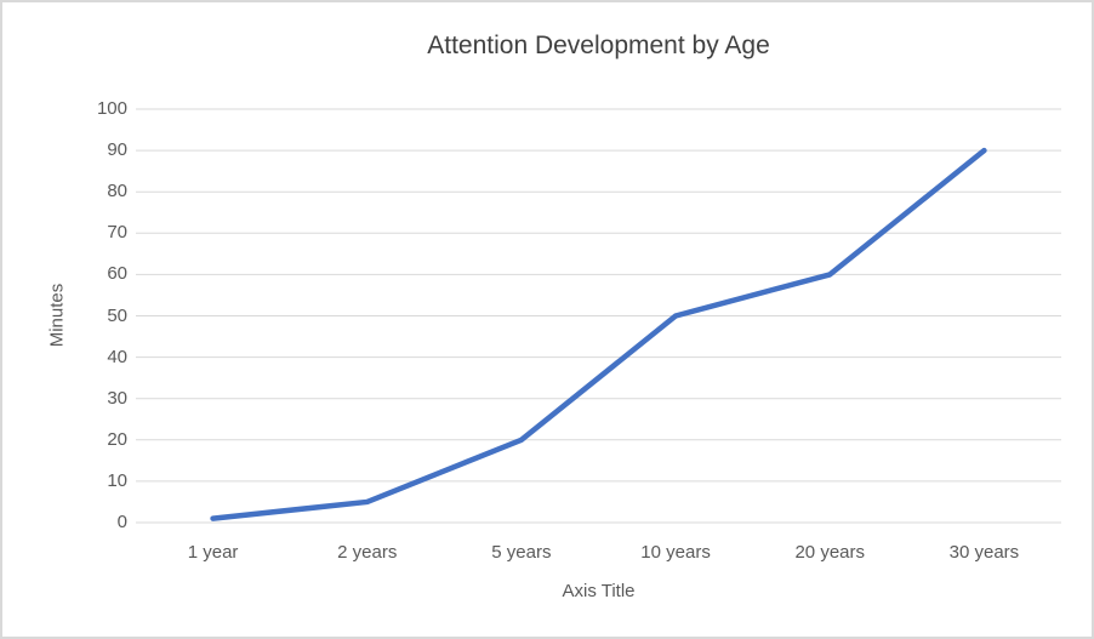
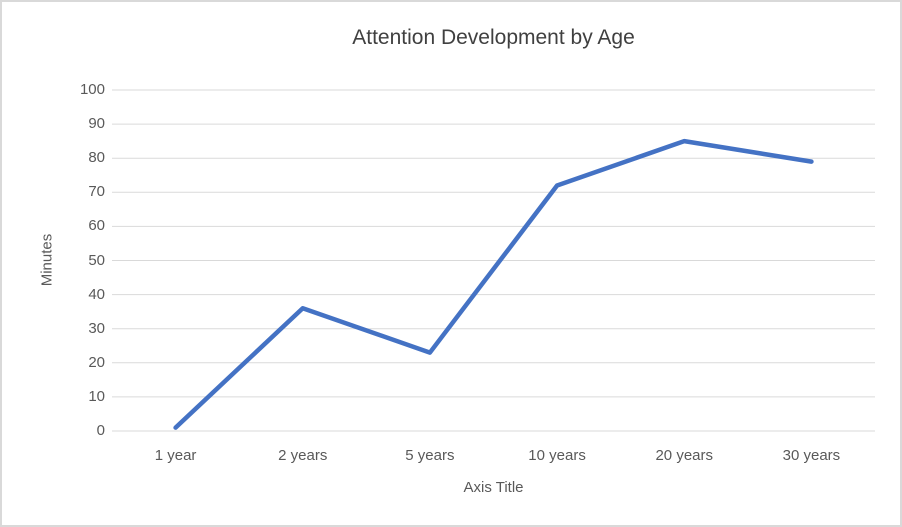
2 years: 5 -> 36
5 years: 20 -> 23
10 years: 50 -> 72
20 years: 60 -> 85
30 years: 90 -> 79
